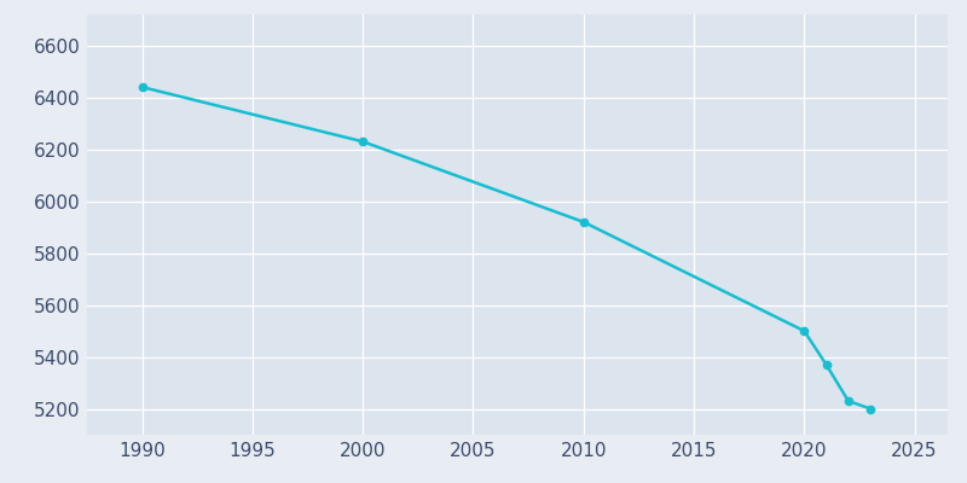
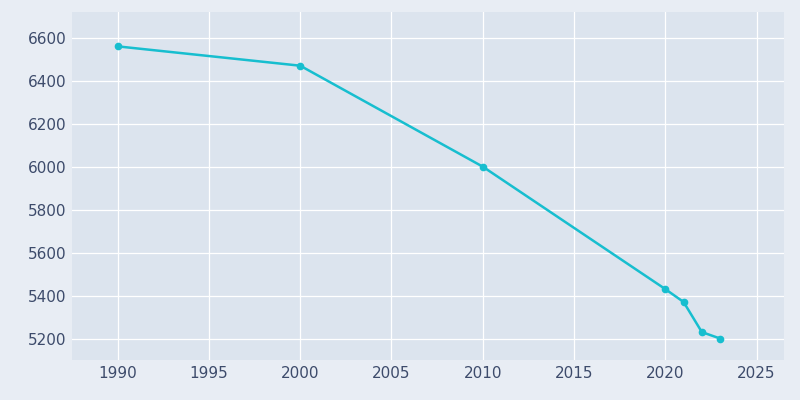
1990: 6440 -> 6560
2000: 6230 -> 6470
2010: 5920 -> 6000
2020: 5500 -> 5430
